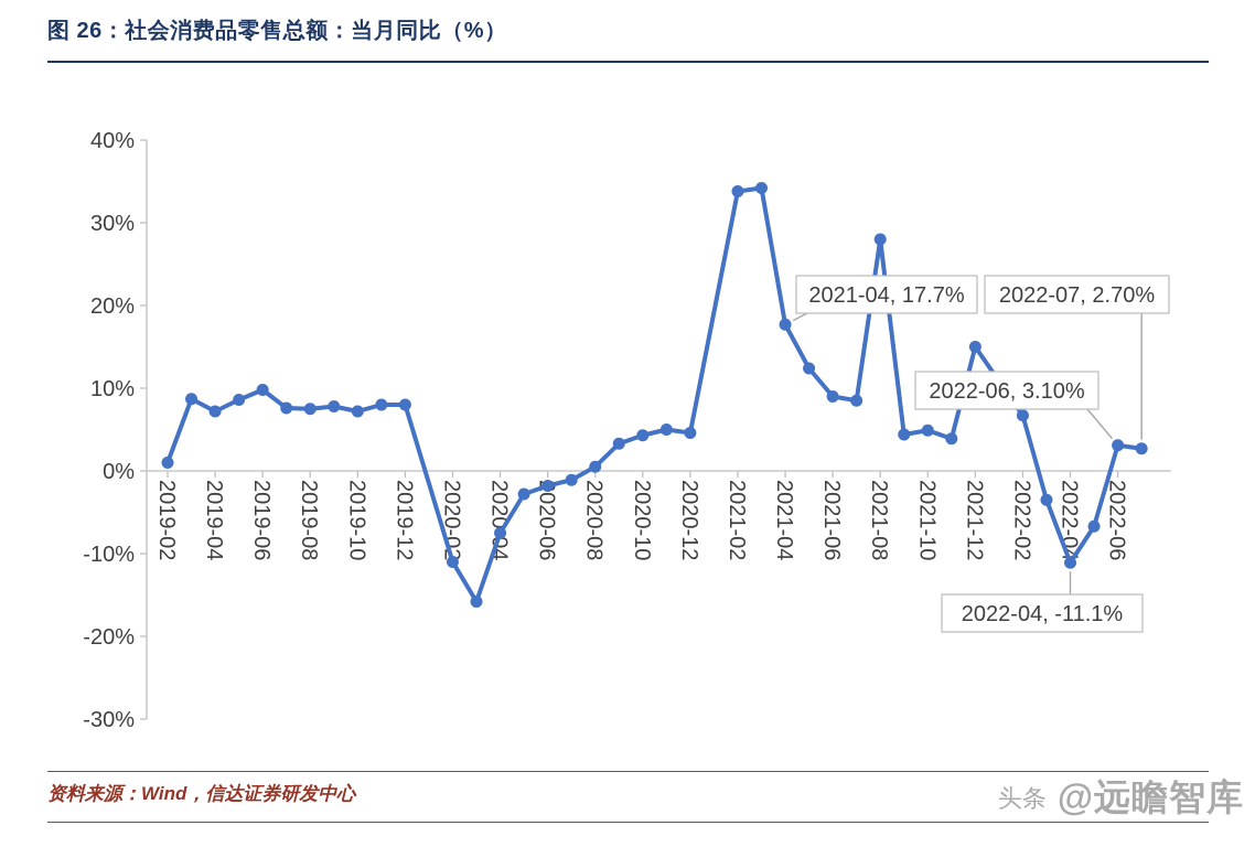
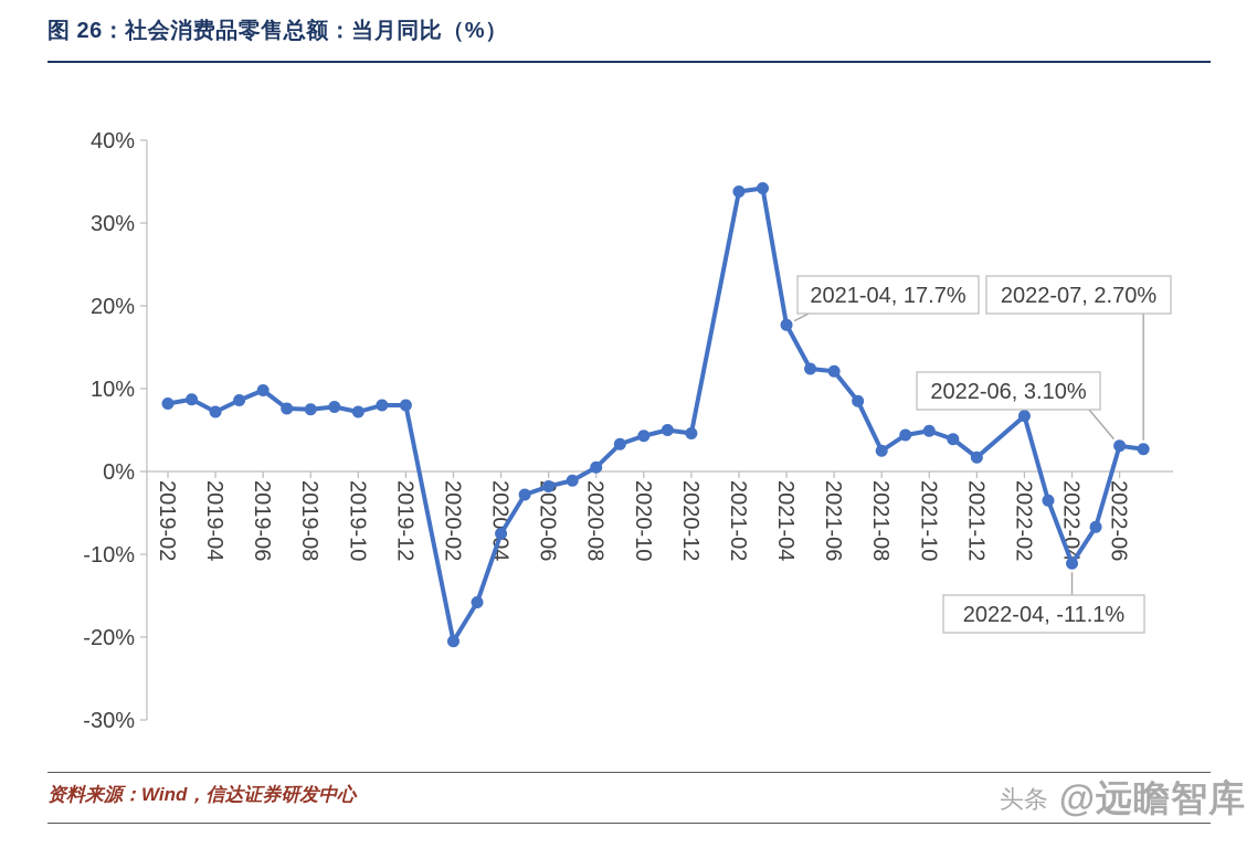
2019-02: 1% -> 8%
2020-02: -11% -> -20%
2021-06: 9% -> 12%
2021-08: 28% -> 2%
2021-12: 15% -> 2%
